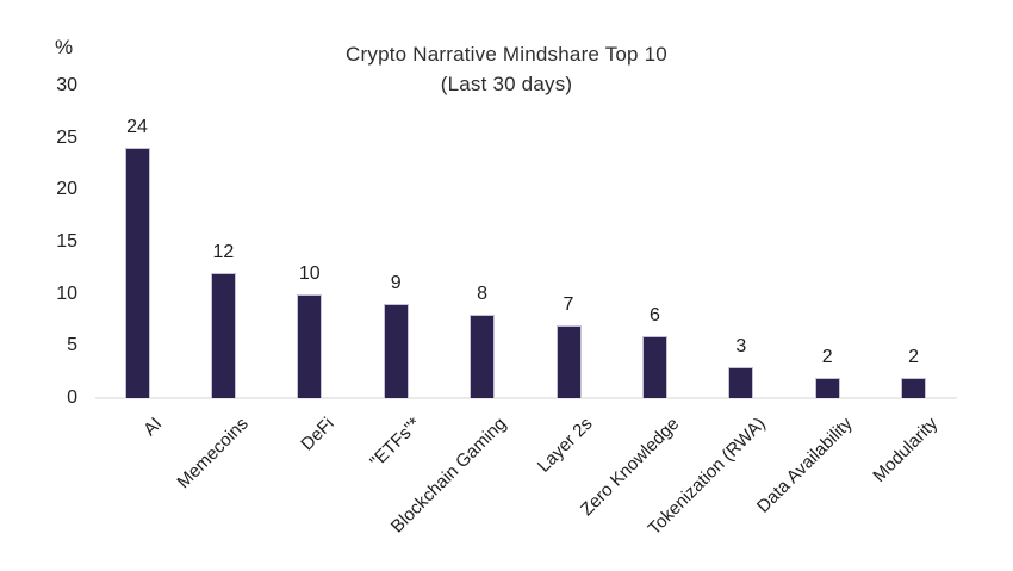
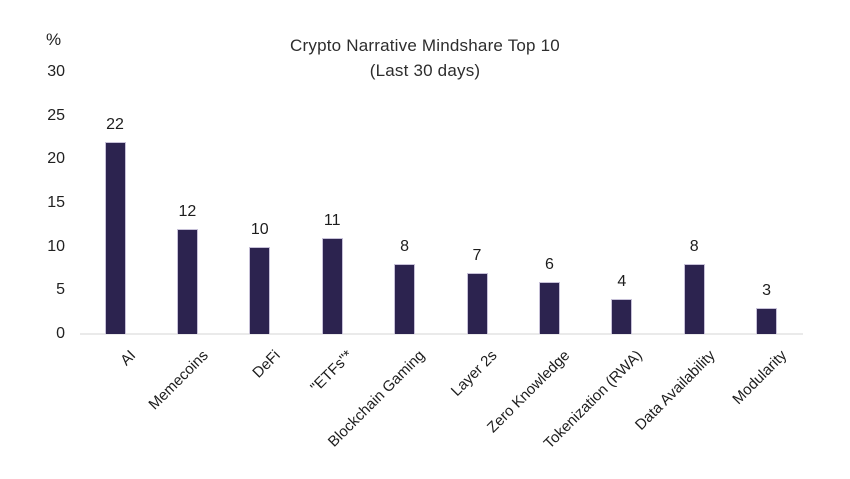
AI: 24 -> 22
"ETFs"*: 9 -> 11
Tokenization (RWA): 3 -> 4
Data Availability: 2 -> 8
Modularity: 2 -> 3
